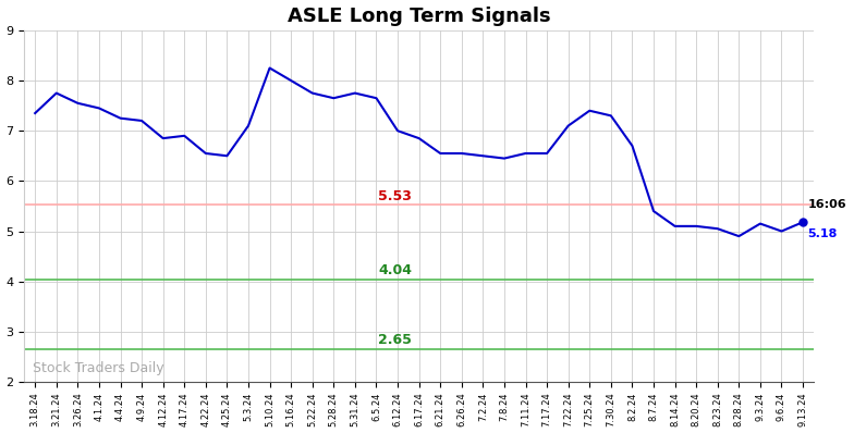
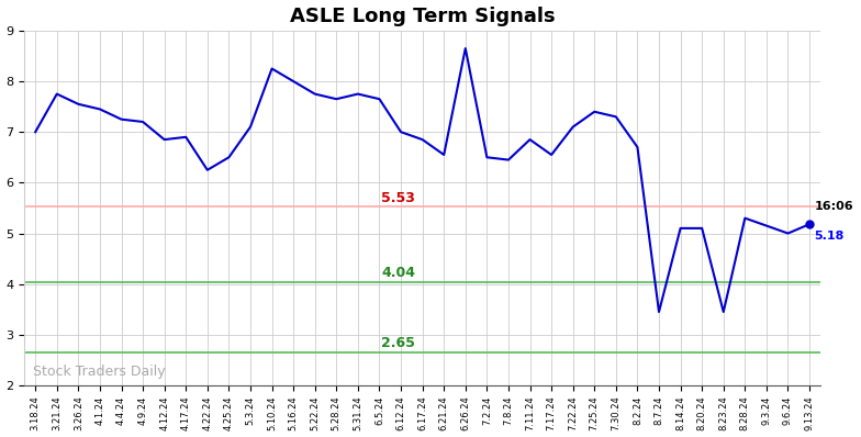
3.18.24: 7.35 -> 7.00
4.22.24: 6.55 -> 6.25
6.26.24: 6.55 -> 8.65
7.11.24: 6.55 -> 6.85
8.7.24: 5.40 -> 3.45
8.23.24: 5.05 -> 3.45
8.28.24: 4.90 -> 5.30
